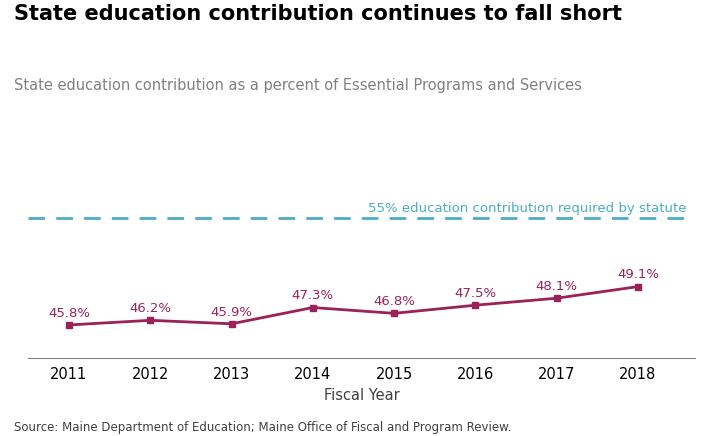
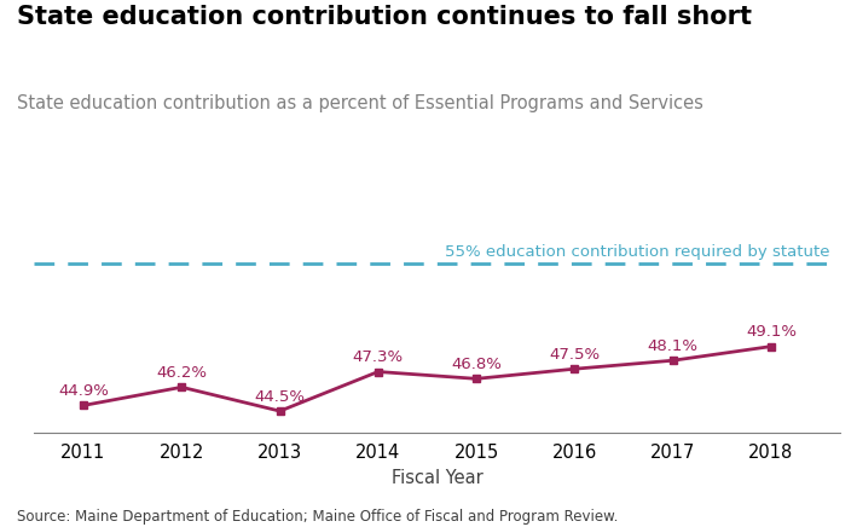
2011: 45.8% -> 44.9%
2013: 45.9% -> 44.5%
